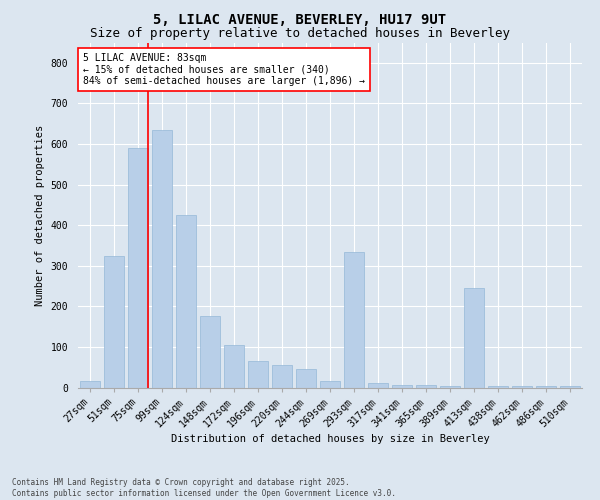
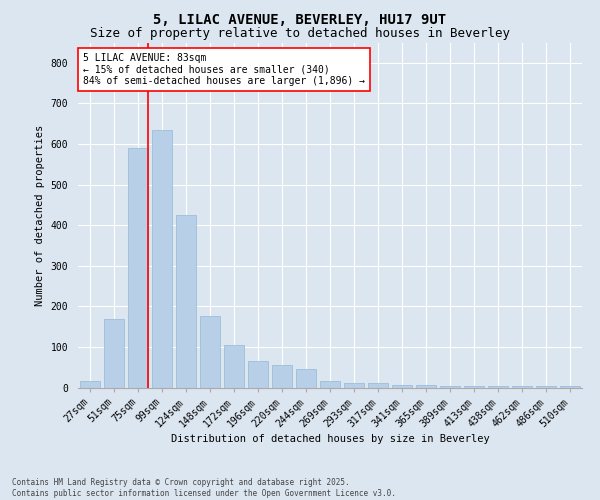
51sqm: 325 -> 170
293sqm: 335 -> 10
413sqm: 245 -> 3
